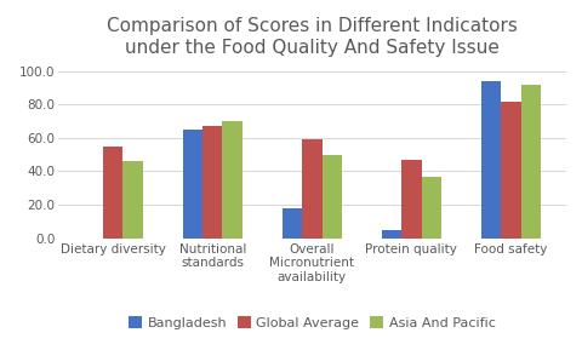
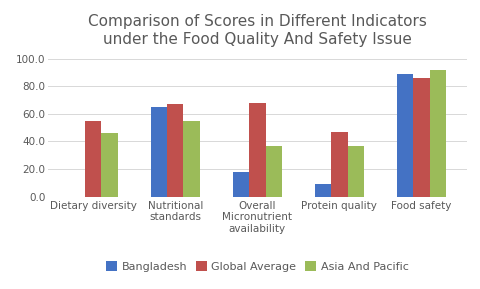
Asia And Pacific/Nutritional standards: 70 -> 55
Global Average/Overall Micronutrient availability: 59 -> 68
Asia And Pacific/Overall Micronutrient availability: 50 -> 37
Bangladesh/Protein quality: 5 -> 9
Bangladesh/Food safety: 94 -> 89
Global Average/Food safety: 82 -> 86
